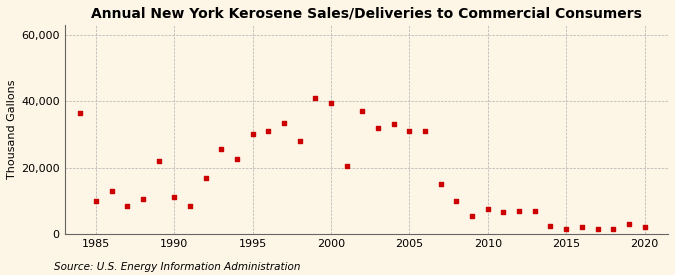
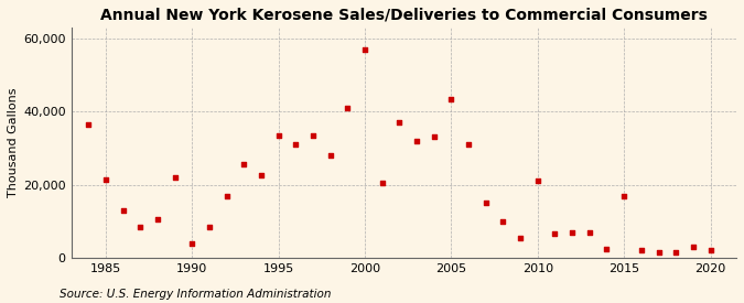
1985: 10,000 -> 21,500
1990: 11,000 -> 4,000
1995: 30,000 -> 33,500
2000: 39,500 -> 57,000
2005: 31,000 -> 43,500
2010: 7,500 -> 21,000
2015: 1,500 -> 17,000
